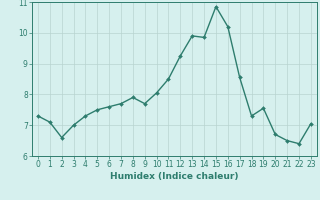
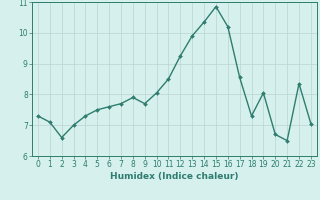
14: 9.85 -> 10.35
19: 7.55 -> 8.05
22: 6.40 -> 8.35
